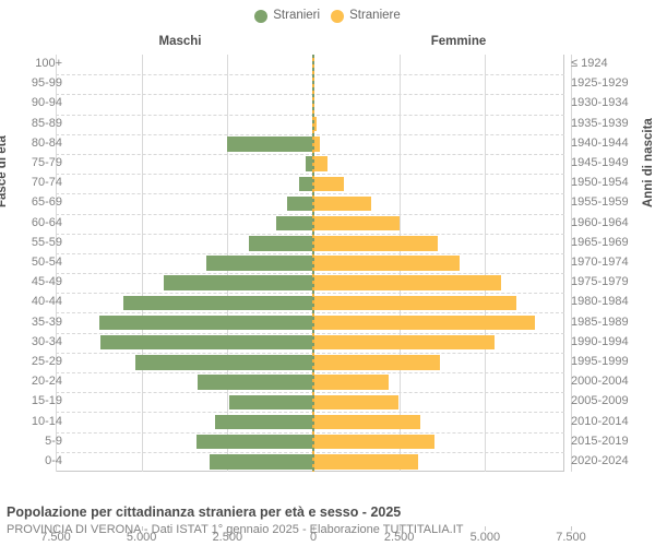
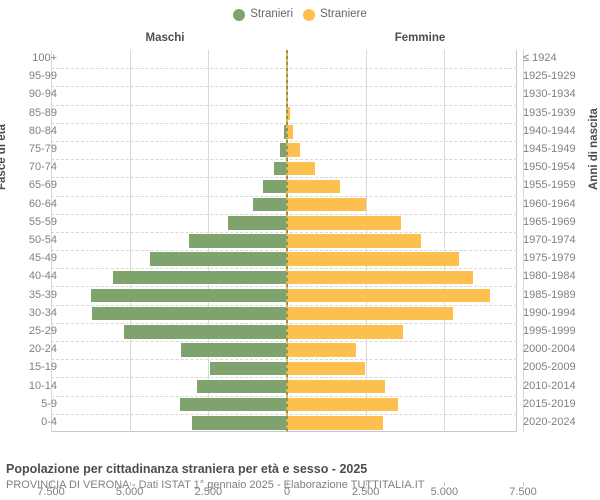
Stranieri/80-84: 2500 -> 100
